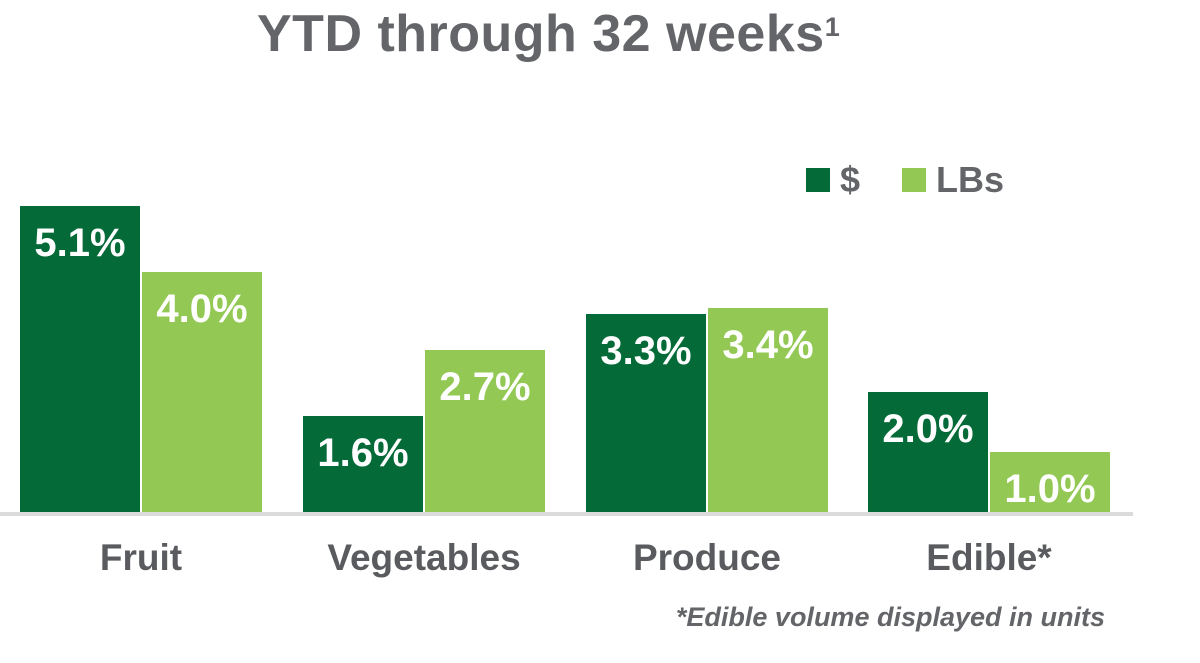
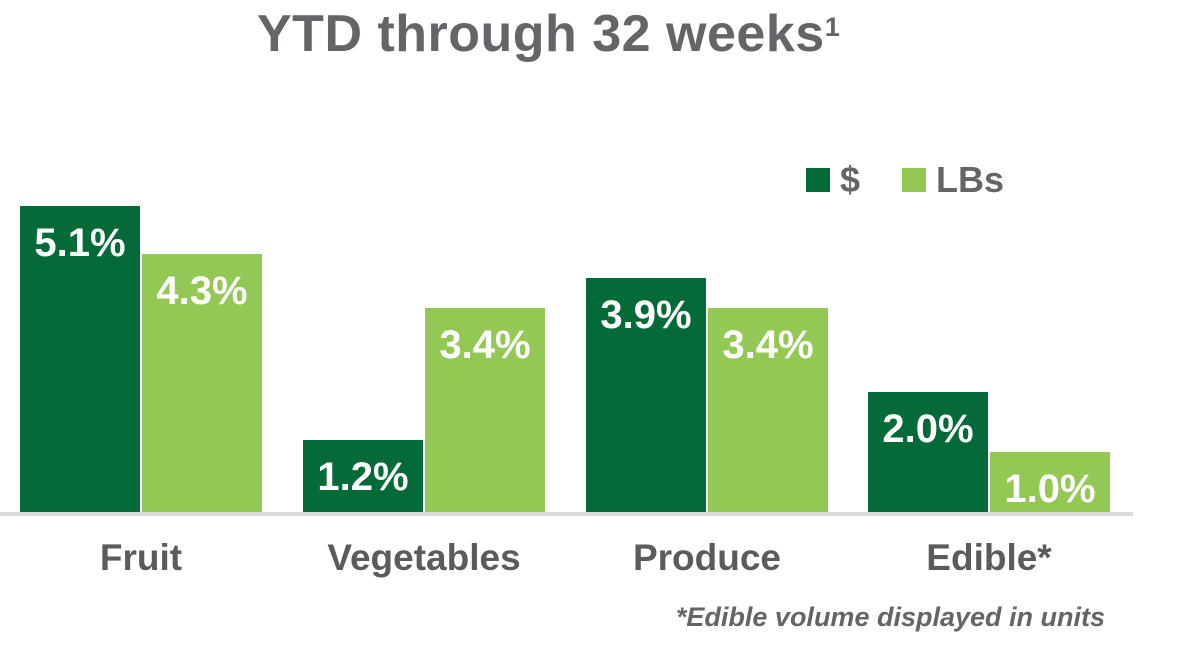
LBs/Fruit: 4.0% -> 4.3%
$/Vegetables: 1.6% -> 1.2%
LBs/Vegetables: 2.7% -> 3.4%
$/Produce: 3.3% -> 3.9%
